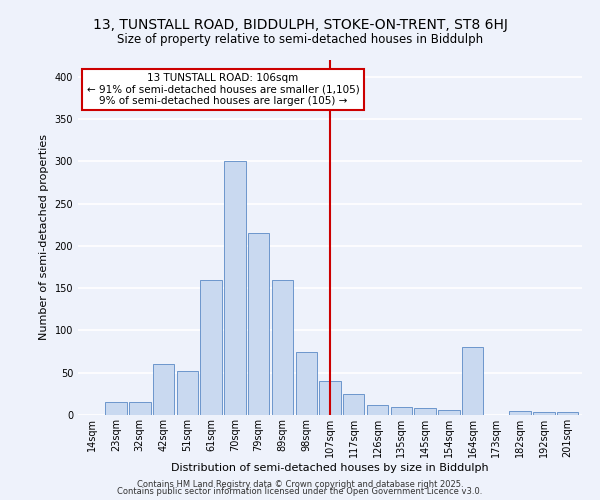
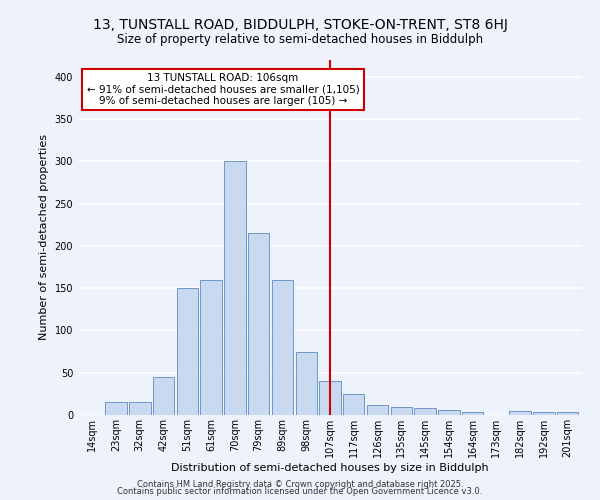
42sqm: 60 -> 45
51sqm: 52 -> 150
164sqm: 80 -> 4
